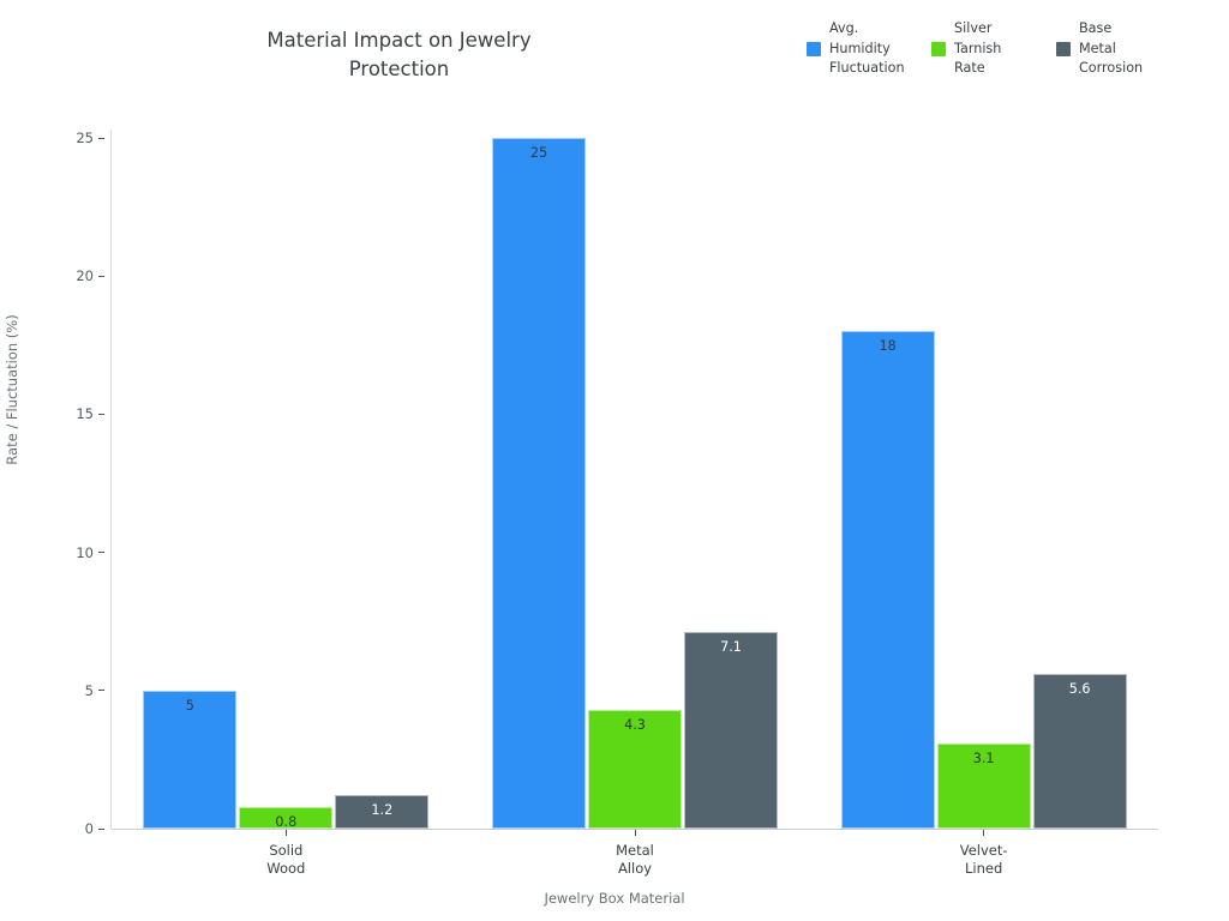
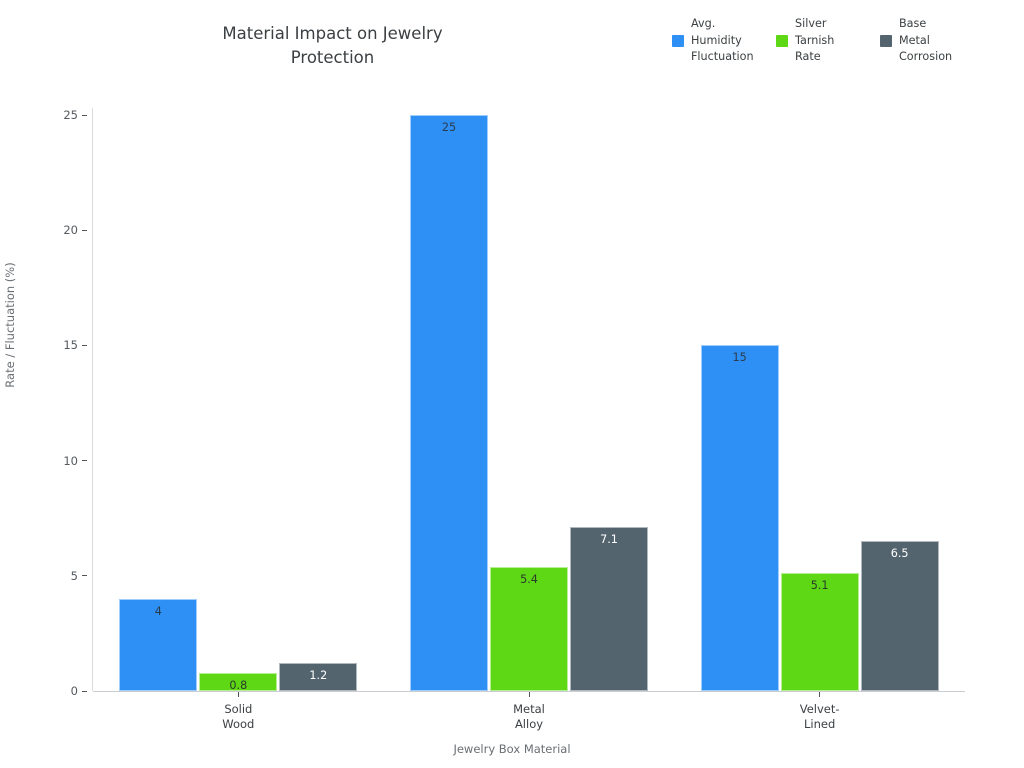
Avg. Humidity Fluctuation/Solid Wood: 5 -> 4
Silver Tarnish Rate/Metal Alloy: 4.3 -> 5.4
Avg. Humidity Fluctuation/Velvet- Lined: 18 -> 15
Silver Tarnish Rate/Velvet- Lined: 3.1 -> 5.1
Base Metal Corrosion/Velvet- Lined: 5.6 -> 6.5
